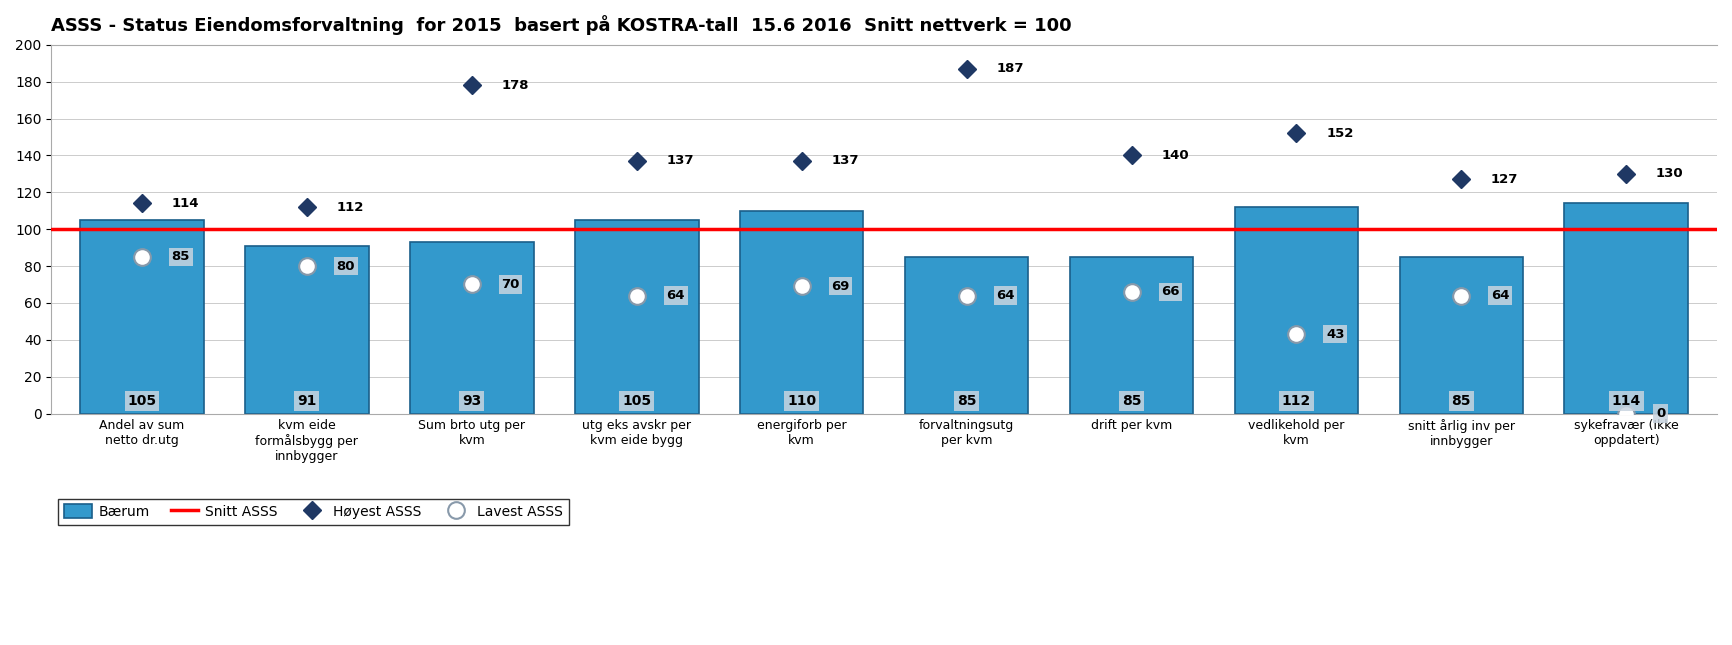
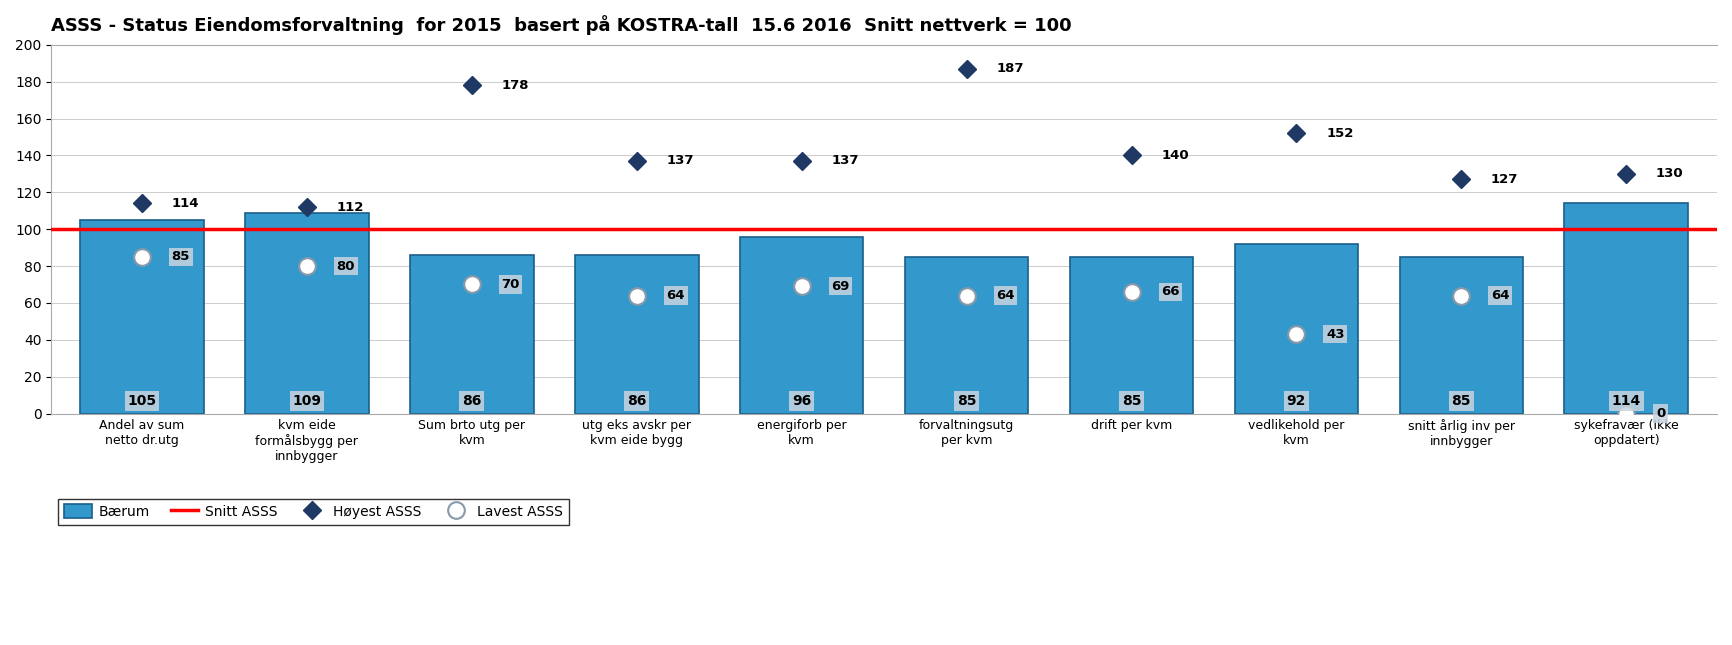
kvm eide formålsbygg per innbygger: 91 -> 109
Sum brto utg per kvm: 93 -> 86
utg eks avskr per kvm eide bygg: 105 -> 86
energiforb per kvm: 110 -> 96
vedlikehold per kvm: 112 -> 92
